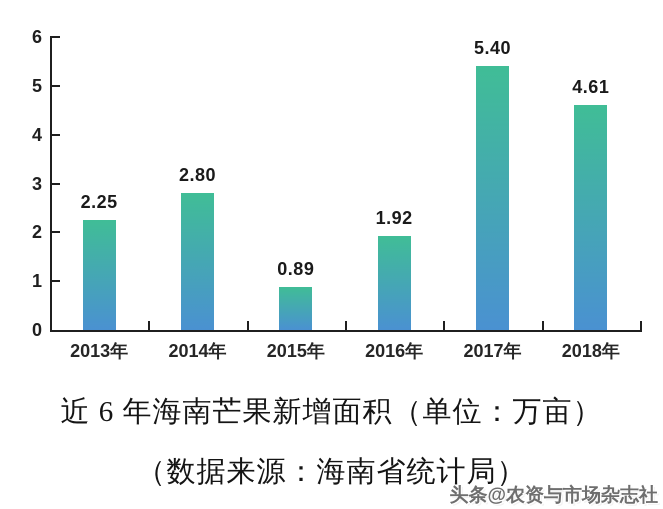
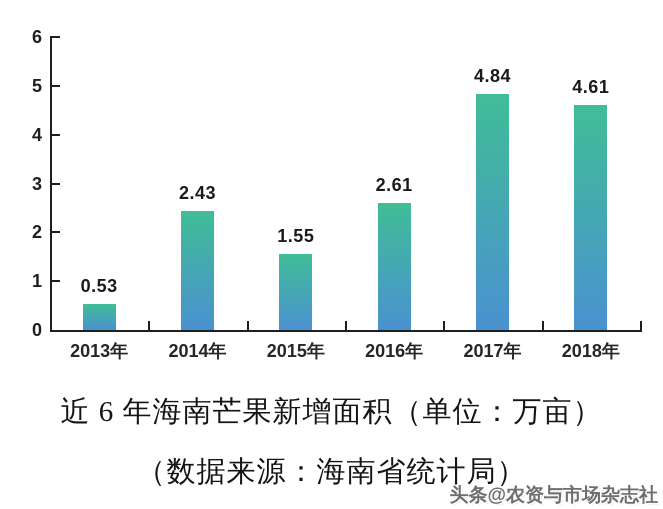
2013年: 2.25 -> 0.53
2014年: 2.80 -> 2.43
2015年: 0.89 -> 1.55
2016年: 1.92 -> 2.61
2017年: 5.40 -> 4.84
